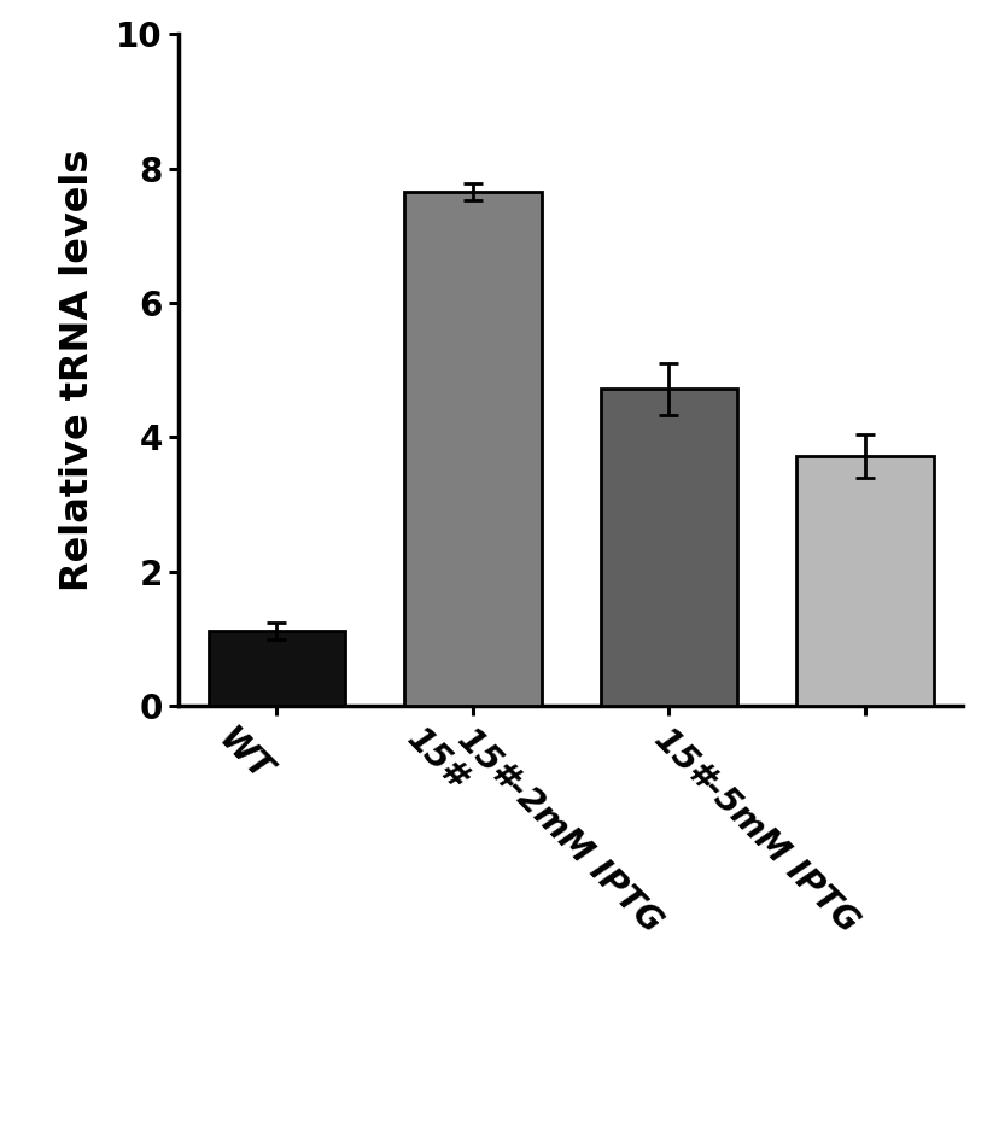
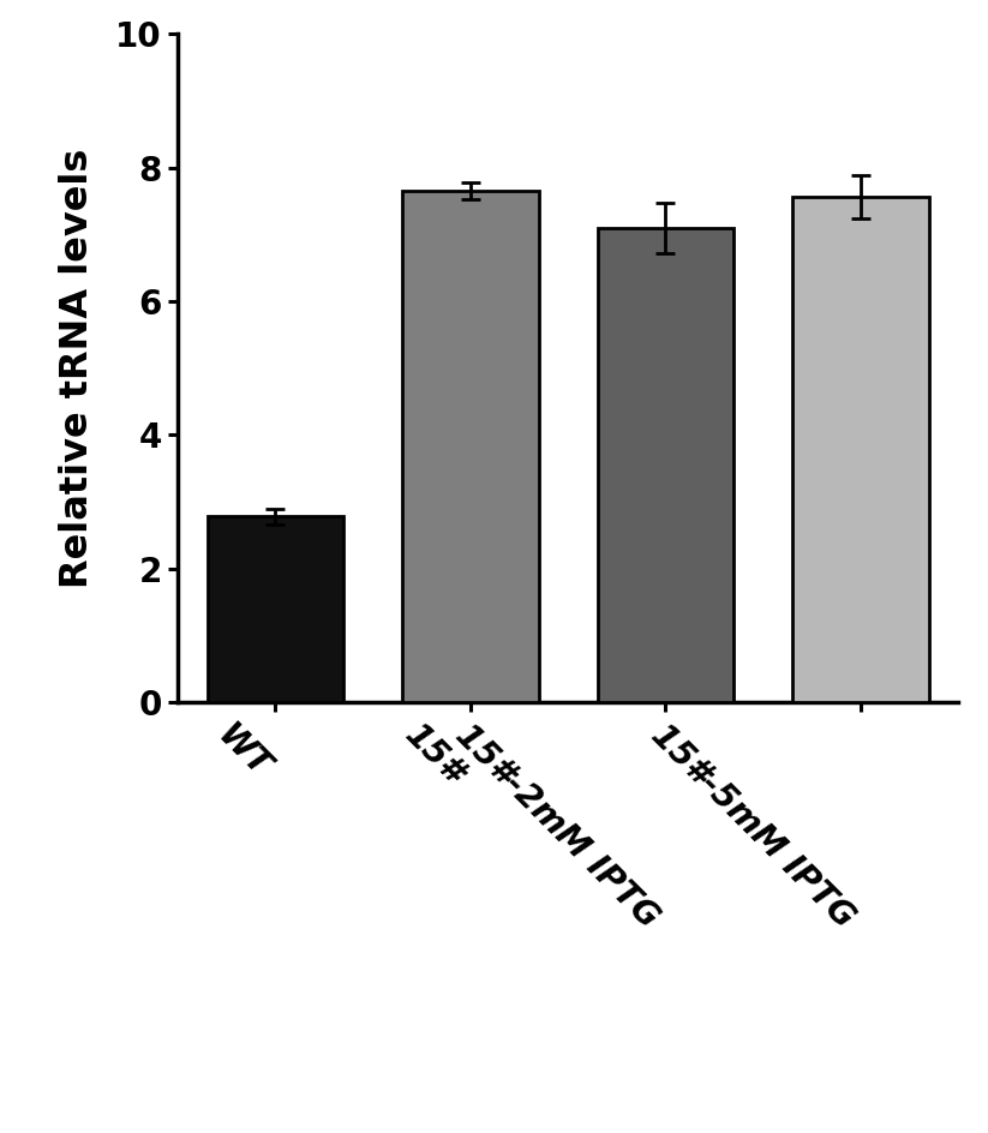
WT: 1.12 -> 2.78
15#-2mM IPTG: 4.72 -> 7.10
15#-5mM IPTG: 3.72 -> 7.56
